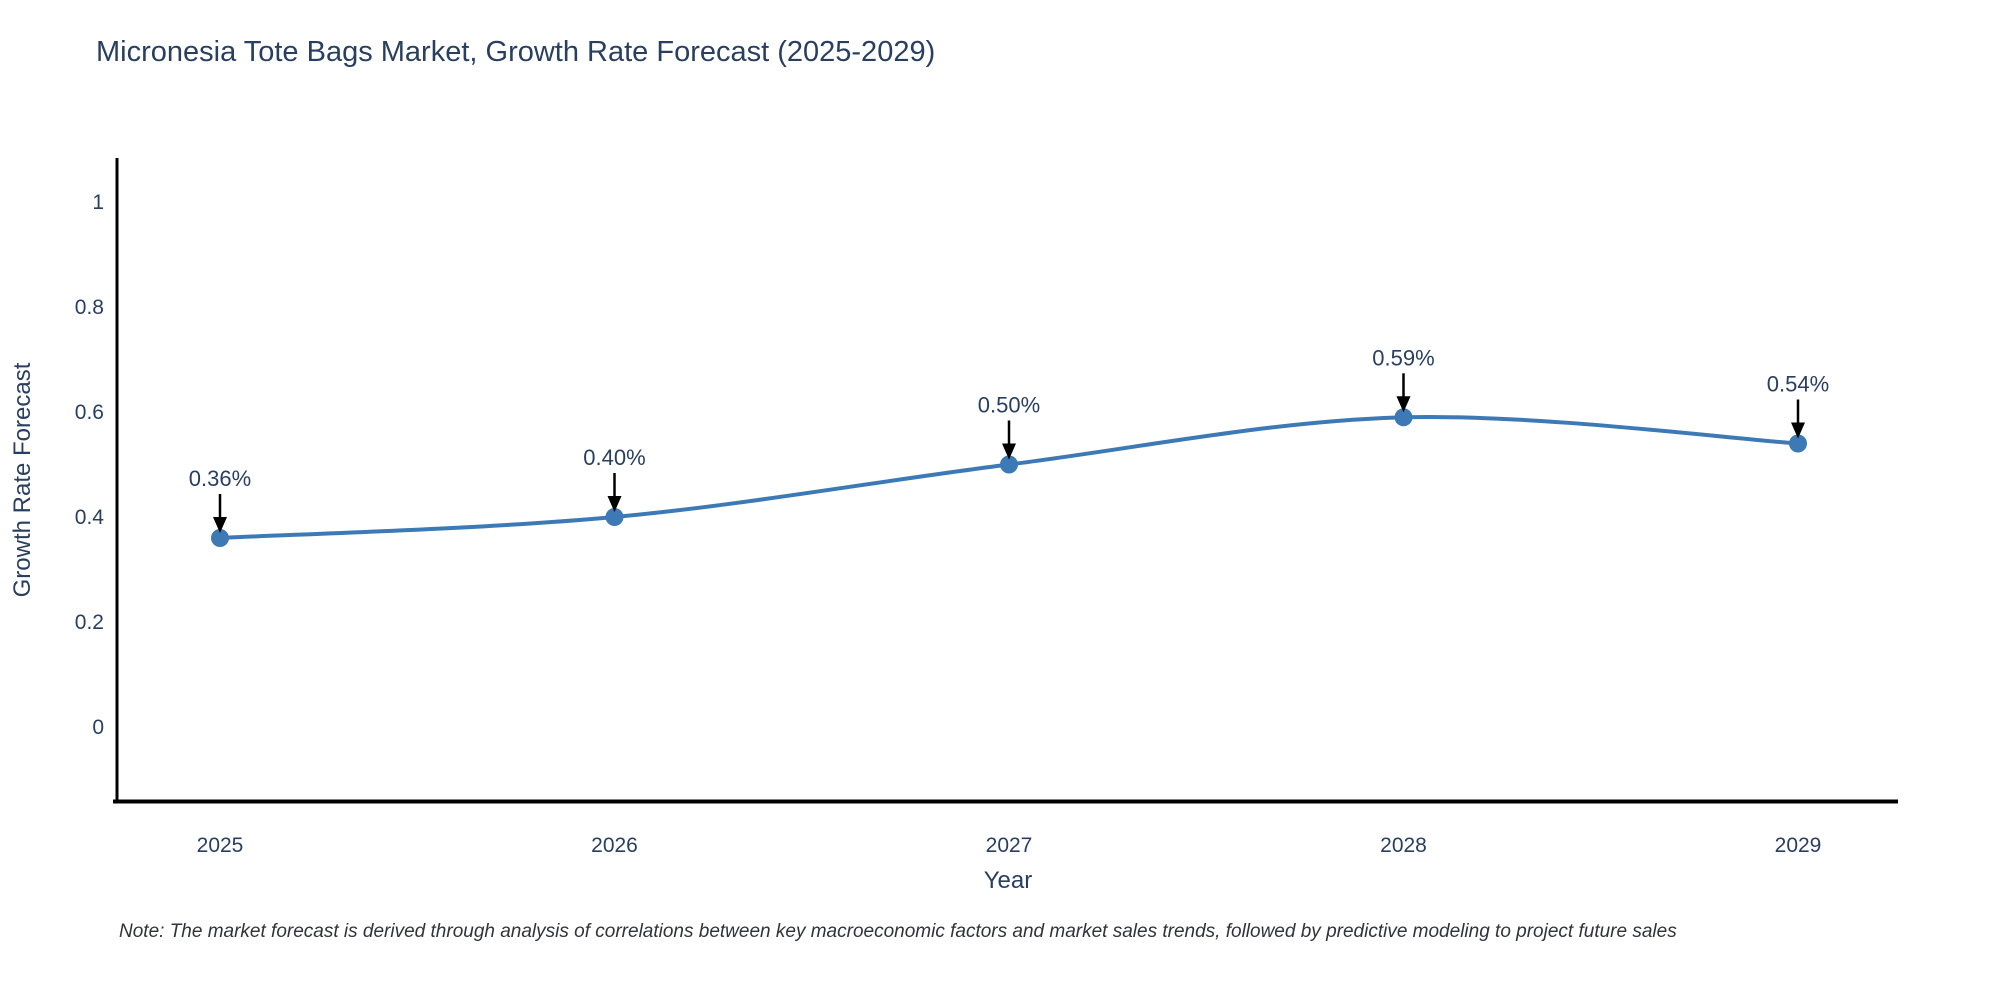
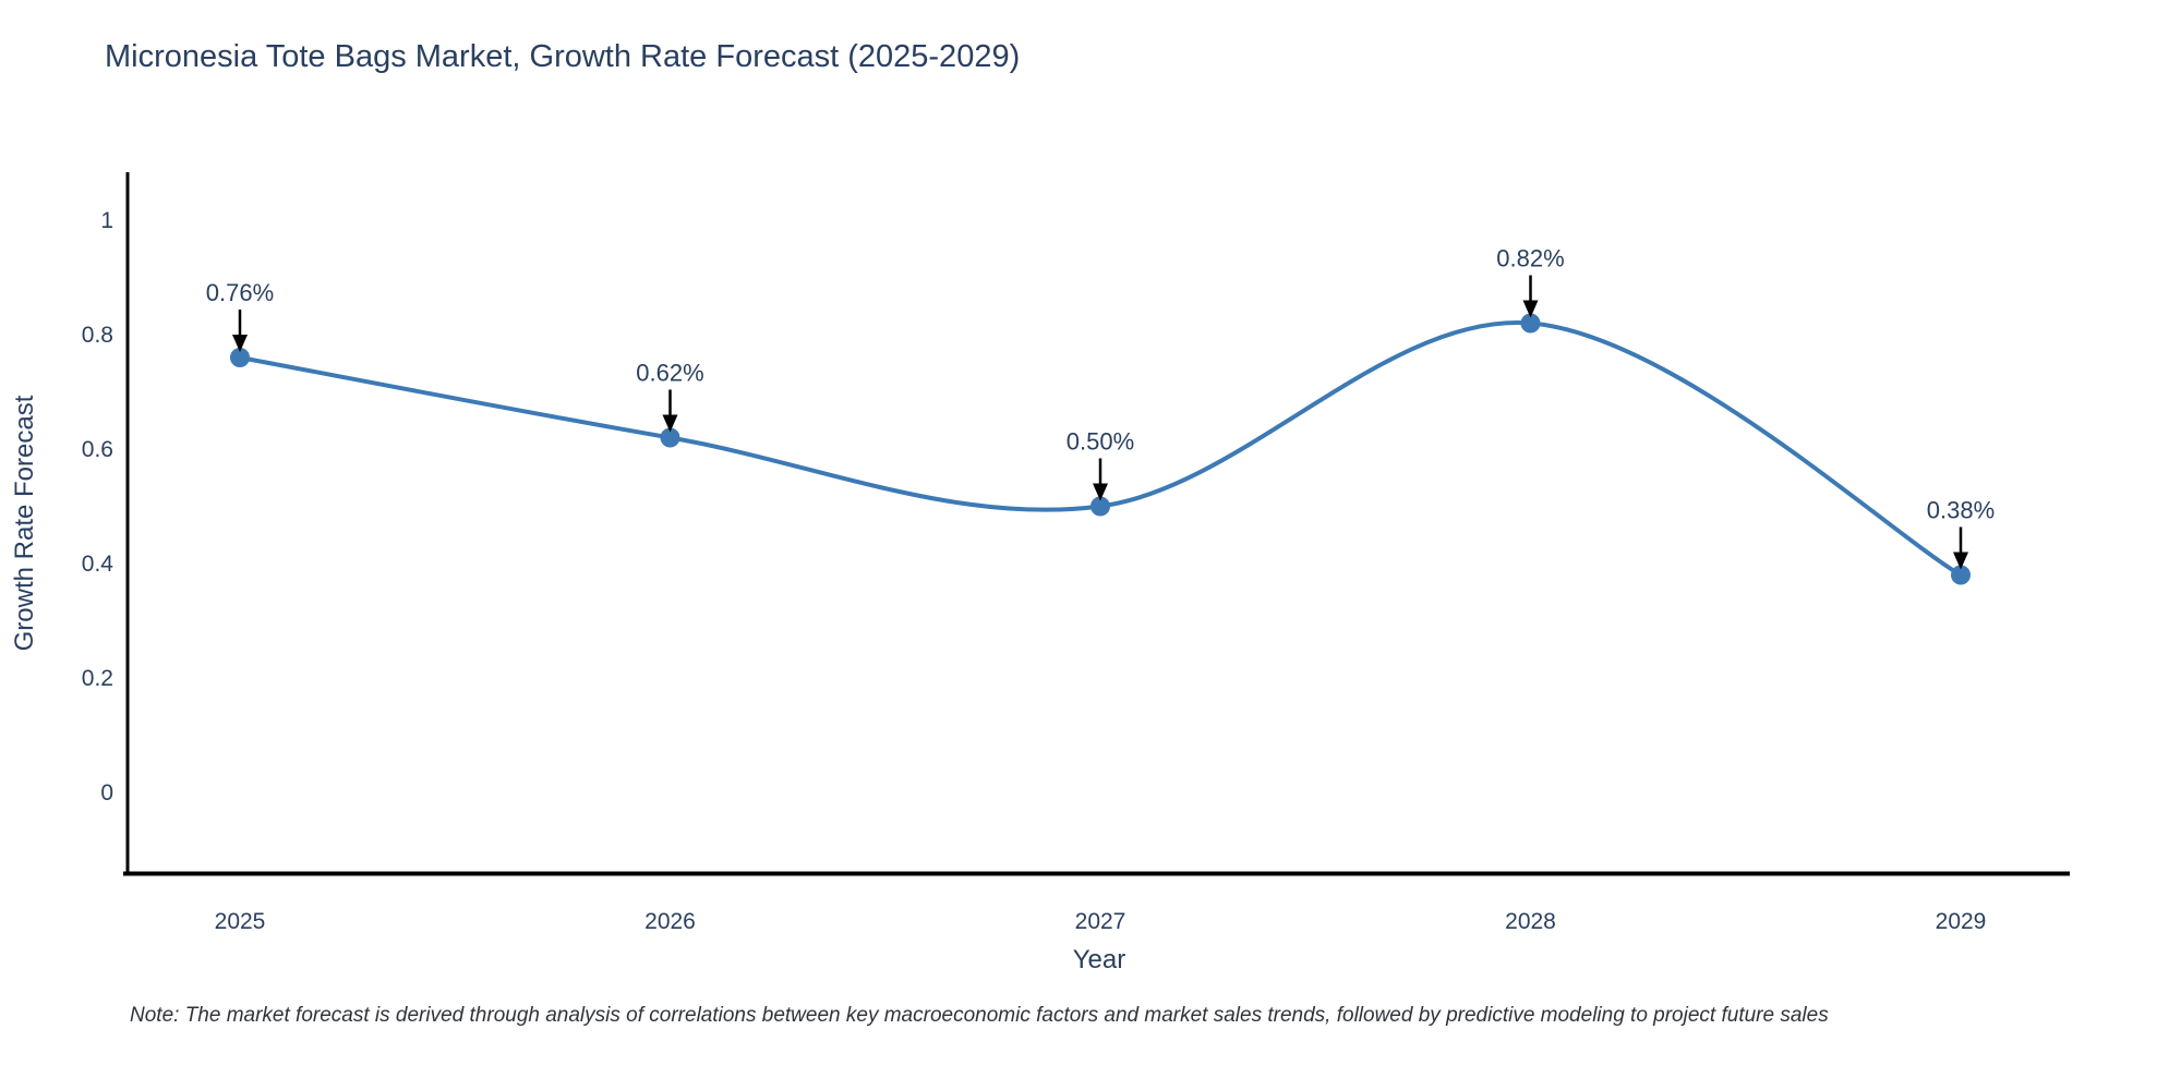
2025: 0.36% -> 0.76%
2026: 0.40% -> 0.62%
2028: 0.59% -> 0.82%
2029: 0.54% -> 0.38%
